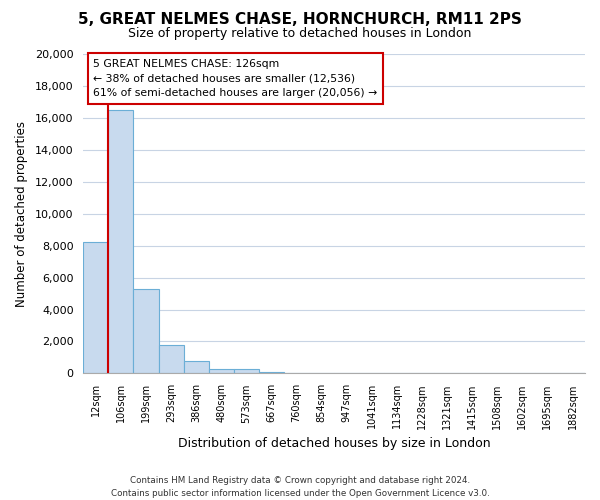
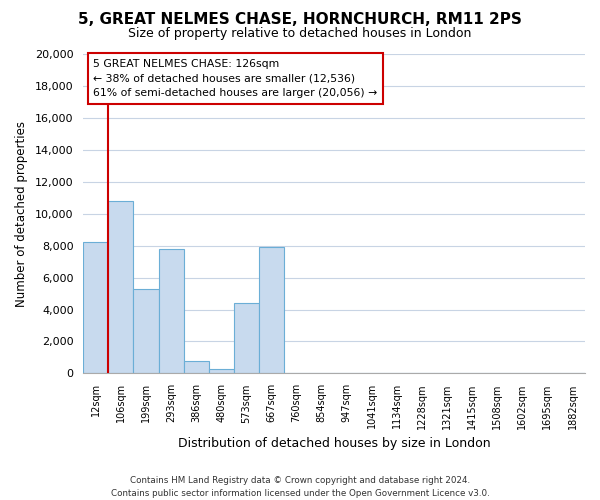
106sqm: 16,500 -> 10,800
293sqm: 1,800 -> 7,800
573sqm: 200 -> 4,400
667sqm: 100 -> 7,900
